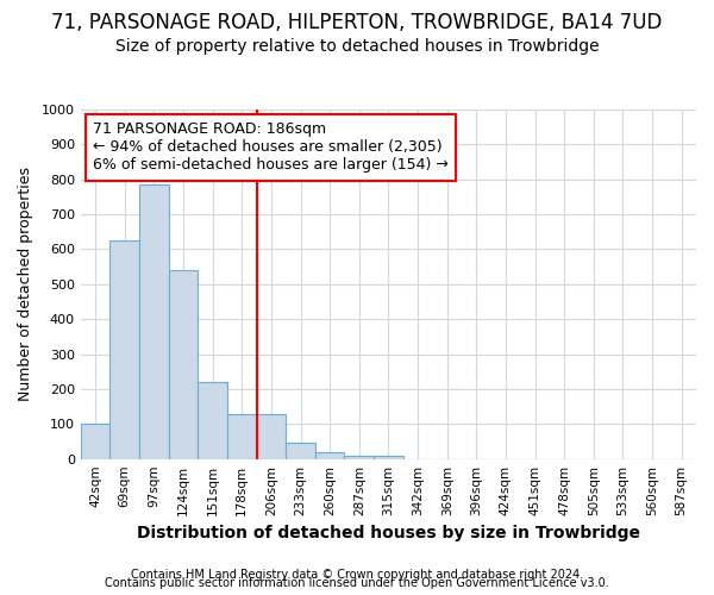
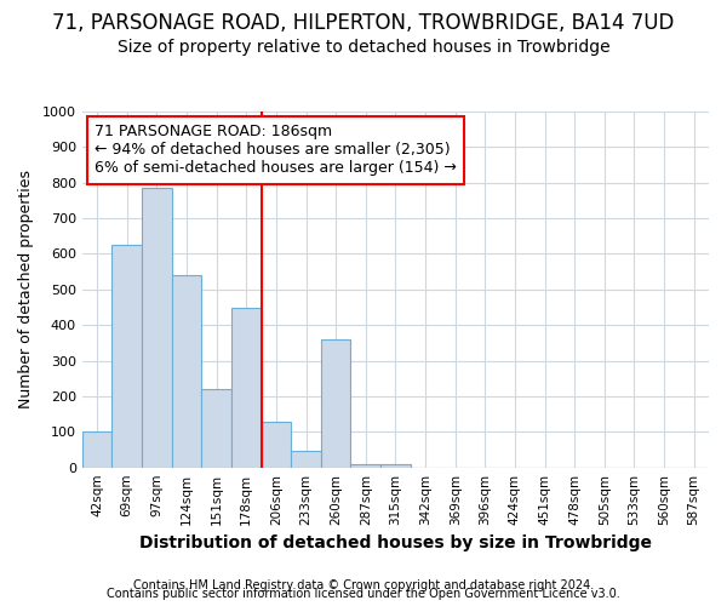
178sqm: 130 -> 450
260sqm: 18 -> 360
